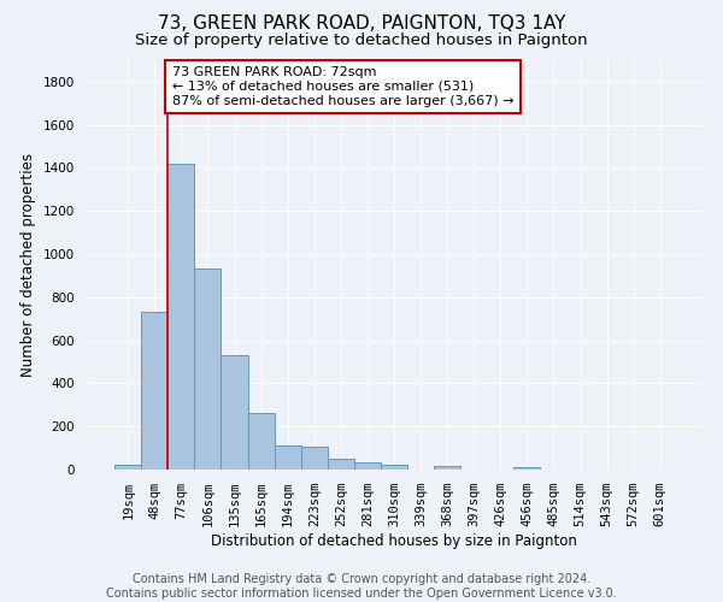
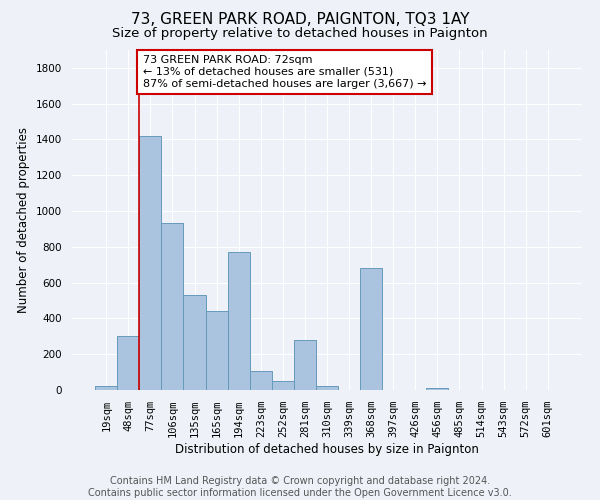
48sqm: 730 -> 300
165sqm: 260 -> 440
194sqm: 110 -> 770
281sqm: 40 -> 280
368sqm: 20 -> 680
